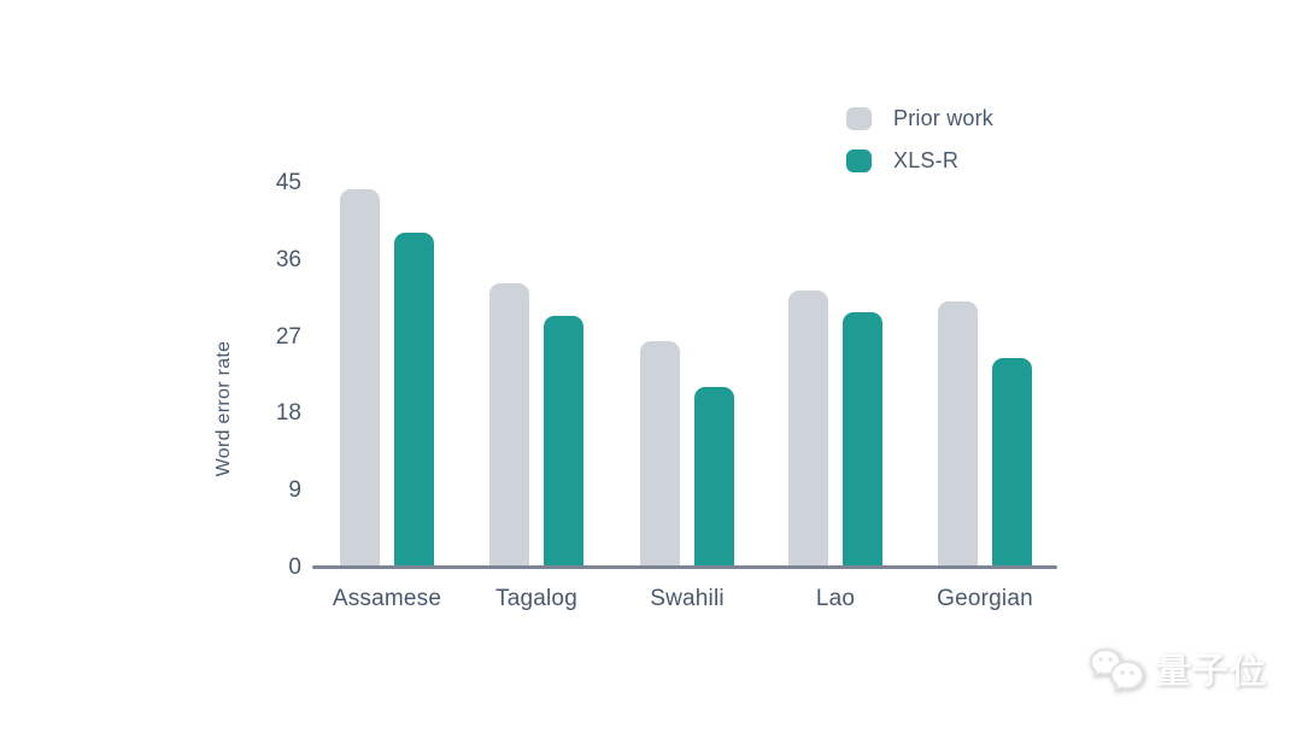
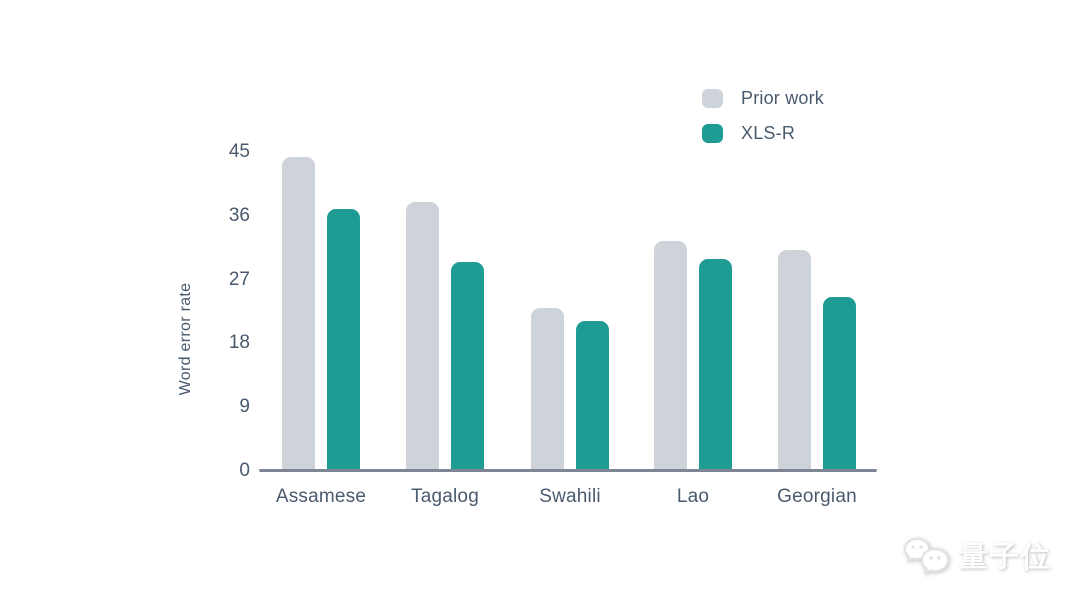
XLS-R/Assamese: 39 -> 37
Prior work/Tagalog: 33 -> 38
Prior work/Swahili: 26 -> 23
